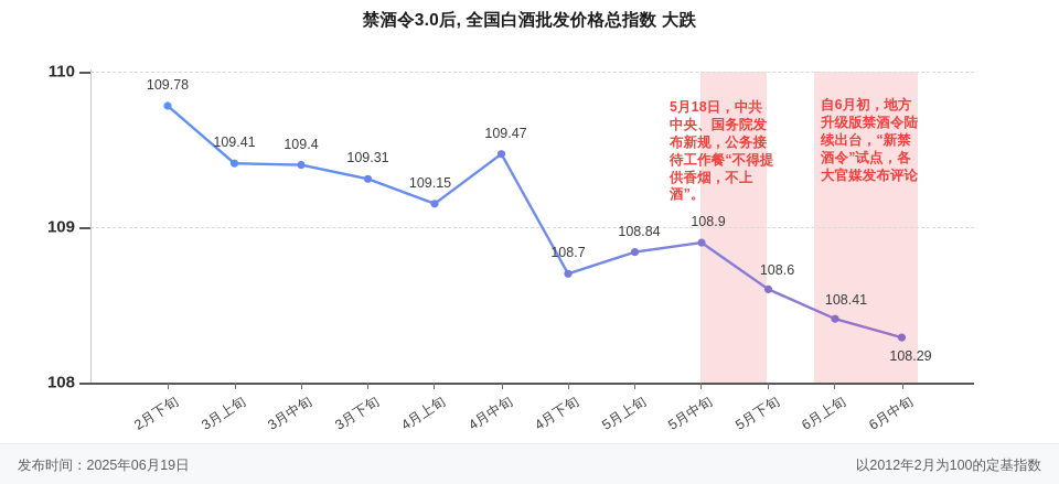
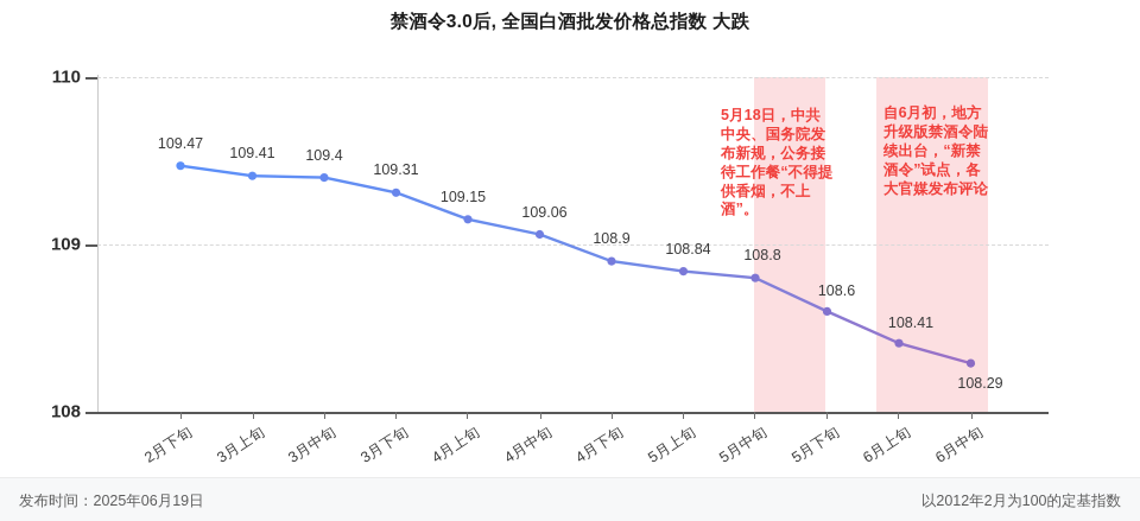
2月下旬: 109.78 -> 109.47
4月中旬: 109.47 -> 109.06
4月下旬: 108.7 -> 108.9
5月中旬: 108.9 -> 108.8
